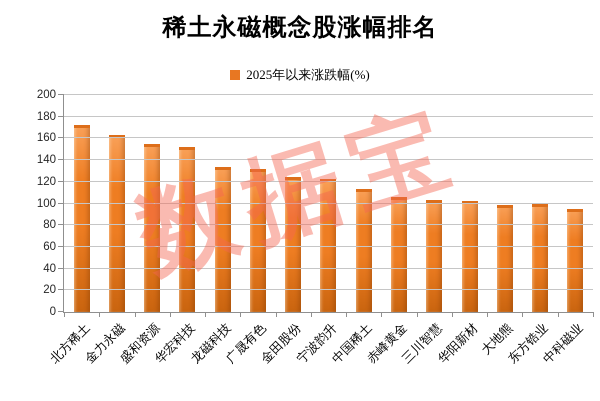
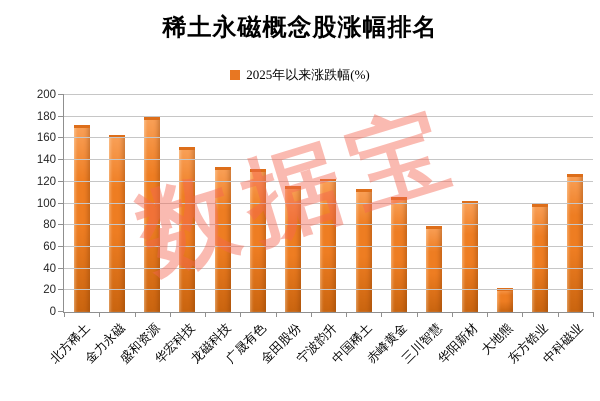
盛和资源: 154 -> 180
金田股份: 124 -> 116
三川智慧: 104 -> 79
大地熊: 99 -> 22
中科磁业: 95 -> 127
